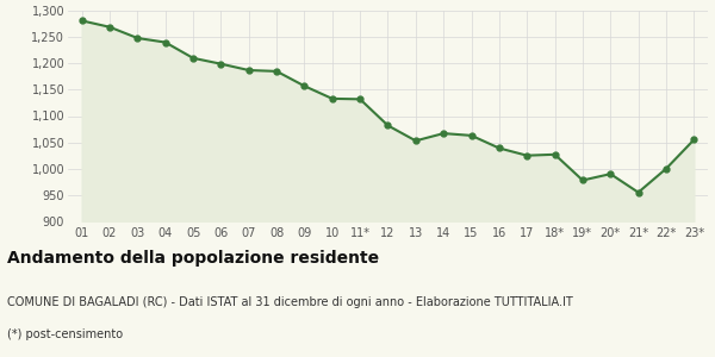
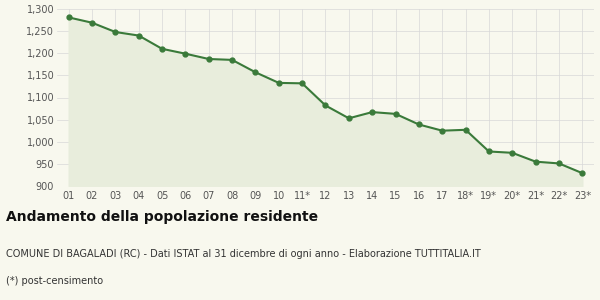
20*: 990 -> 975
22*: 1,000 -> 951
23*: 1,055 -> 929
